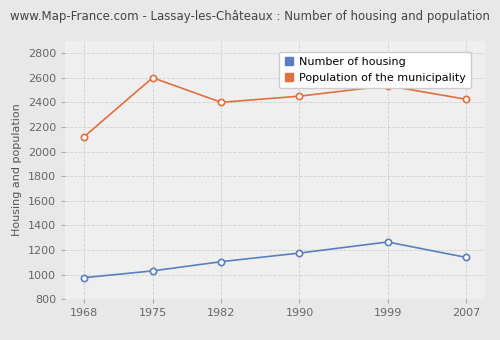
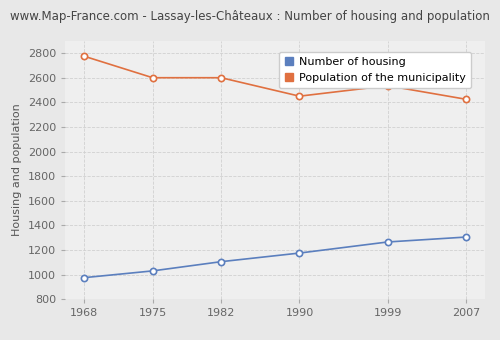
Population of the municipality/1968: 2120 -> 2780
Population of the municipality/1982: 2400 -> 2600
Number of housing/2007: 1140 -> 1300
